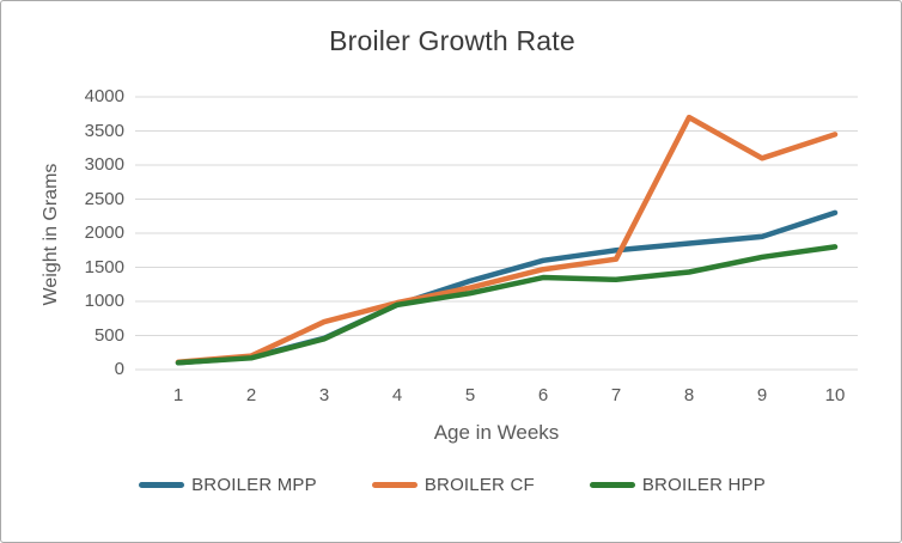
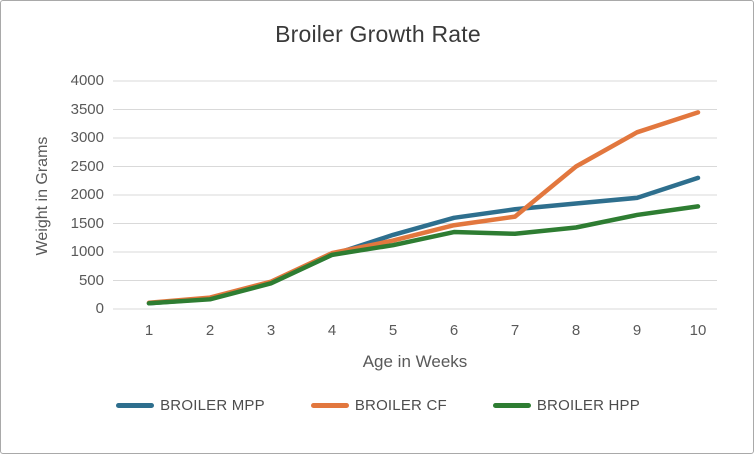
BROILER CF/3: 700 -> 500
BROILER CF/8: 3700 -> 2500
